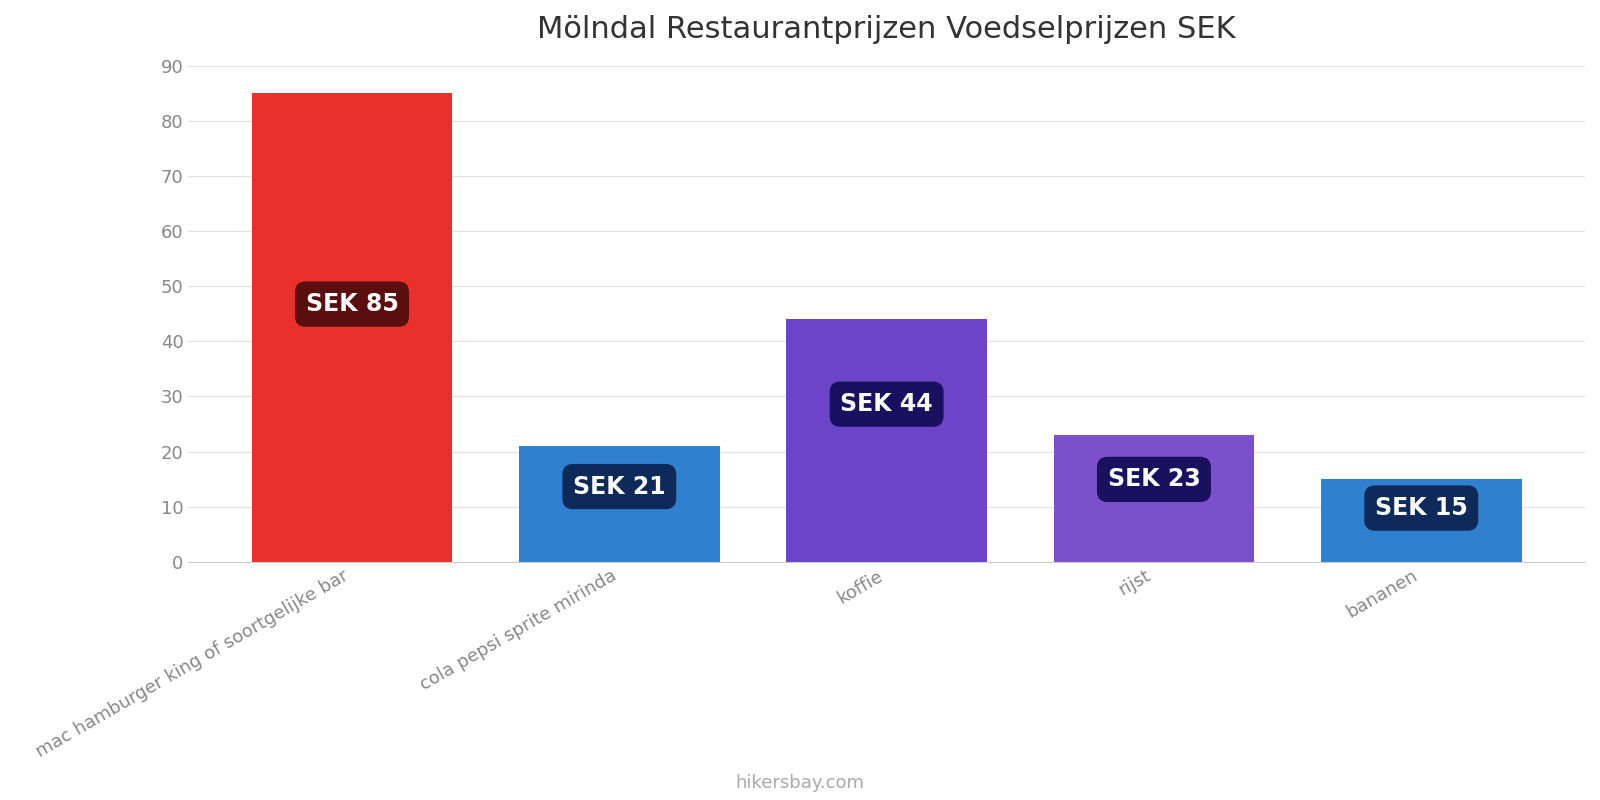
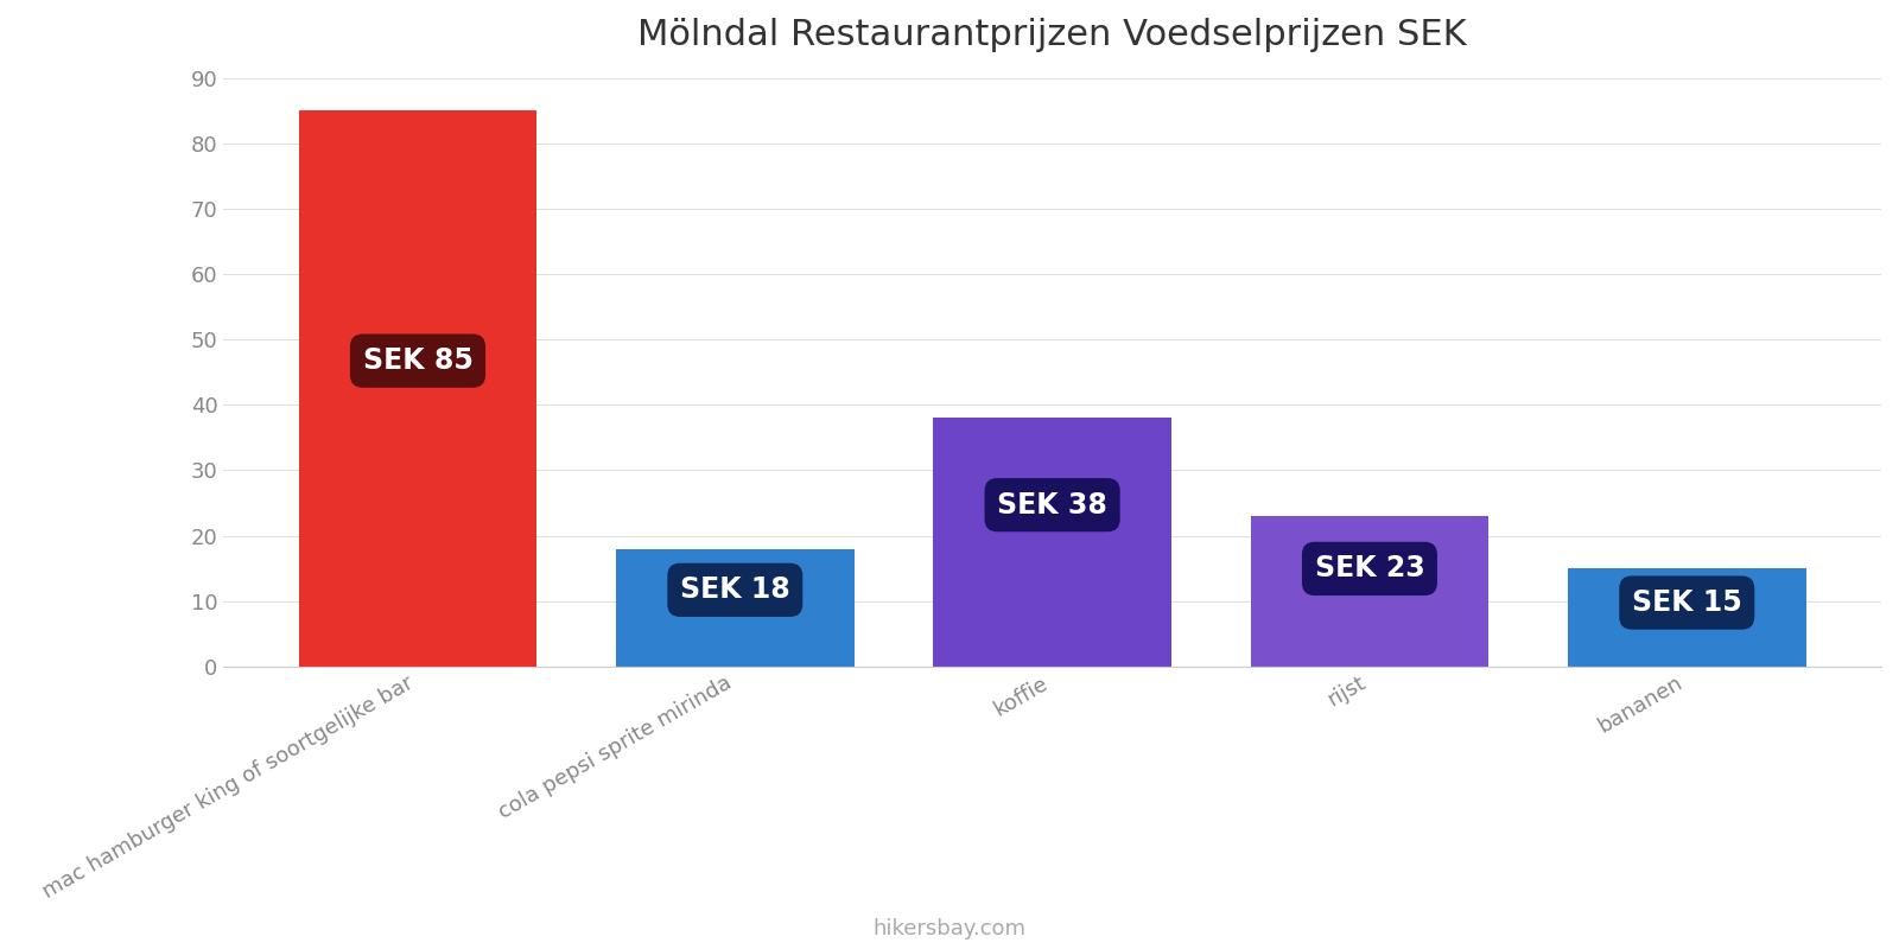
cola pepsi sprite mirinda: 21 -> 18
koffie: 44 -> 38
